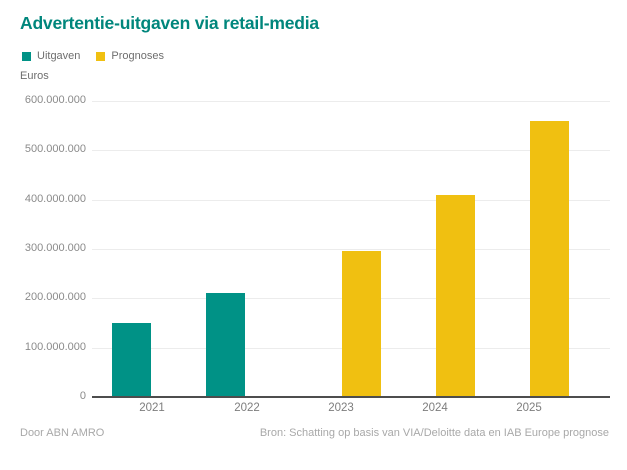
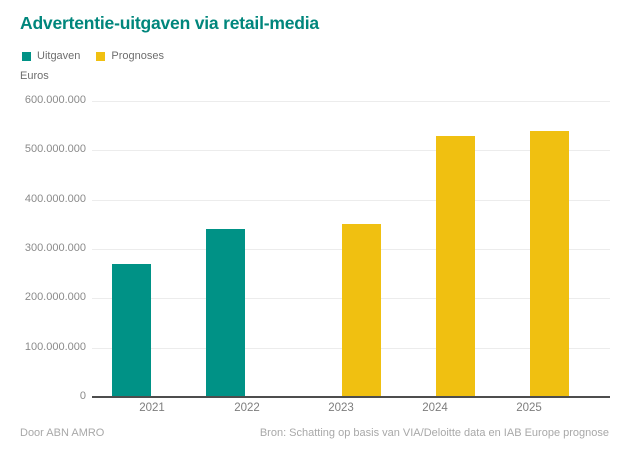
Uitgaven/2021: 150000000 -> 270000000
Uitgaven/2022: 210000000 -> 340000000
Prognoses/2023: 300000000 -> 350000000
Prognoses/2024: 410000000 -> 530000000
Prognoses/2025: 560000000 -> 540000000
